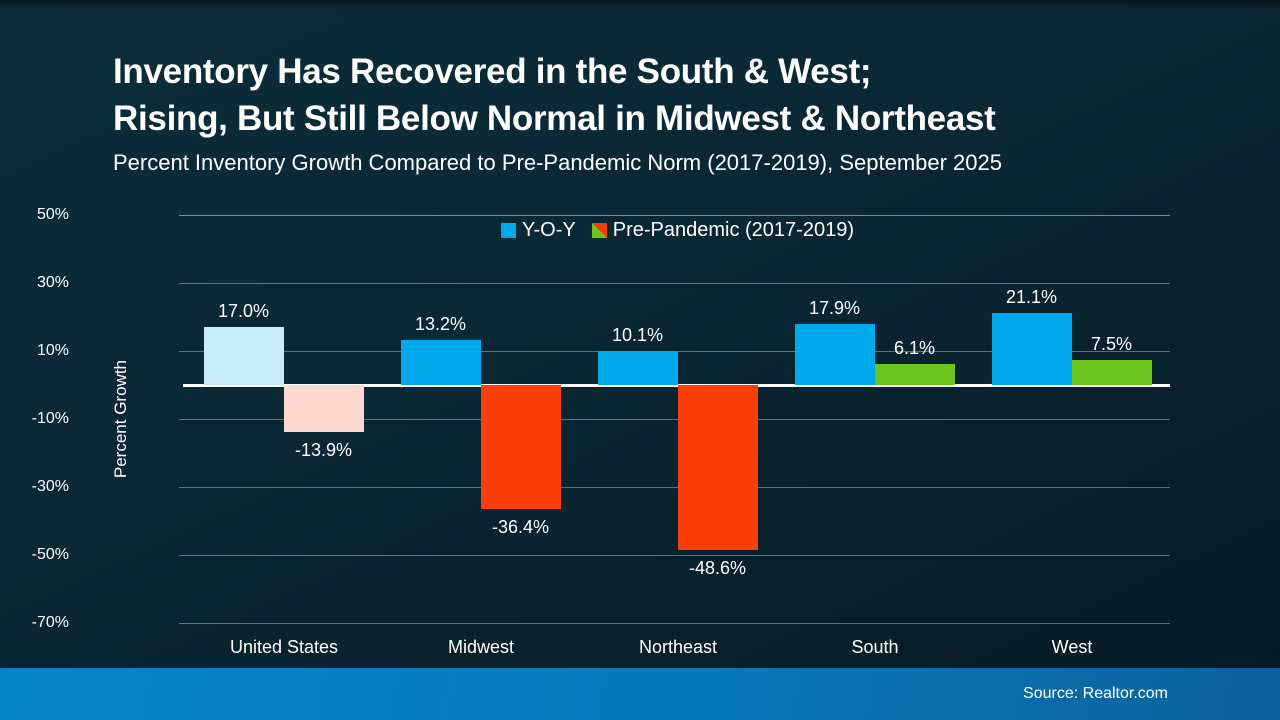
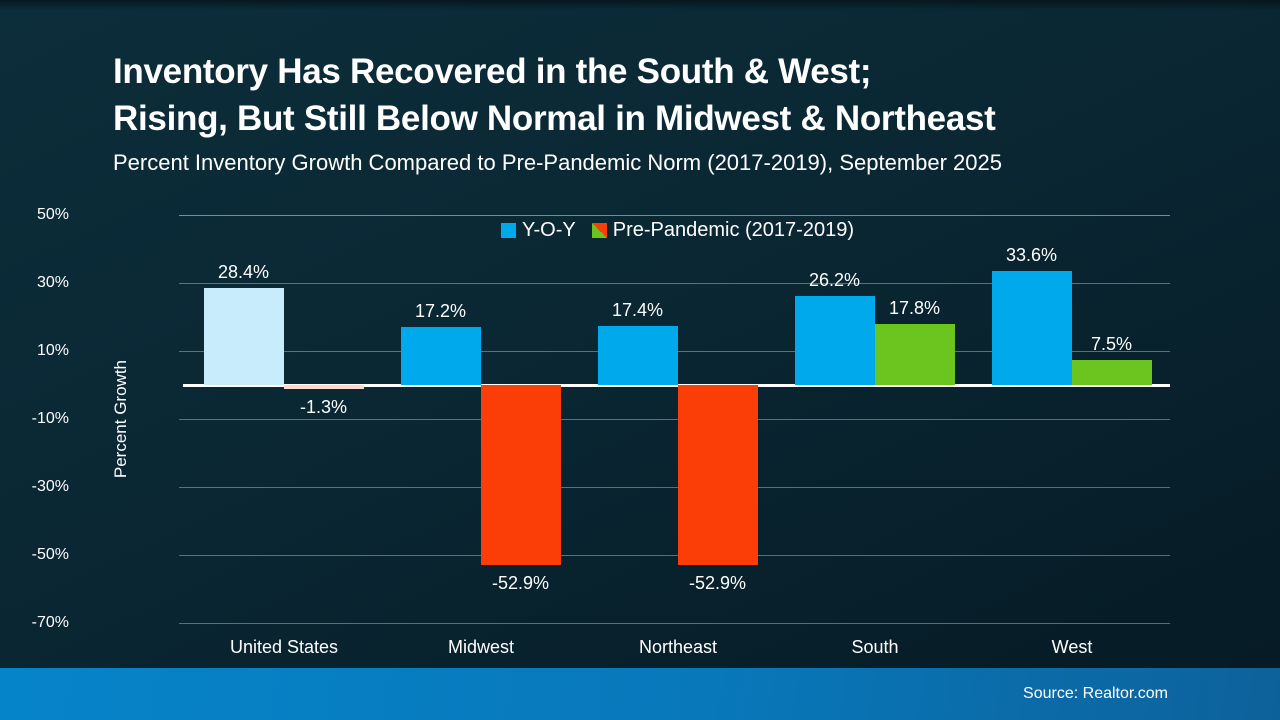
Y-O-Y/United States: 17.0% -> 28.4%
Pre-Pandemic (2017-2019)/United States: -13.9% -> -1.3%
Y-O-Y/Midwest: 13.2% -> 17.2%
Pre-Pandemic (2017-2019)/Midwest: -36.4% -> -52.9%
Y-O-Y/Northeast: 10.1% -> 17.4%
Pre-Pandemic (2017-2019)/Northeast: -48.6% -> -52.9%
Y-O-Y/South: 17.9% -> 26.2%
Pre-Pandemic (2017-2019)/South: 6.1% -> 17.8%
Y-O-Y/West: 21.1% -> 33.6%
